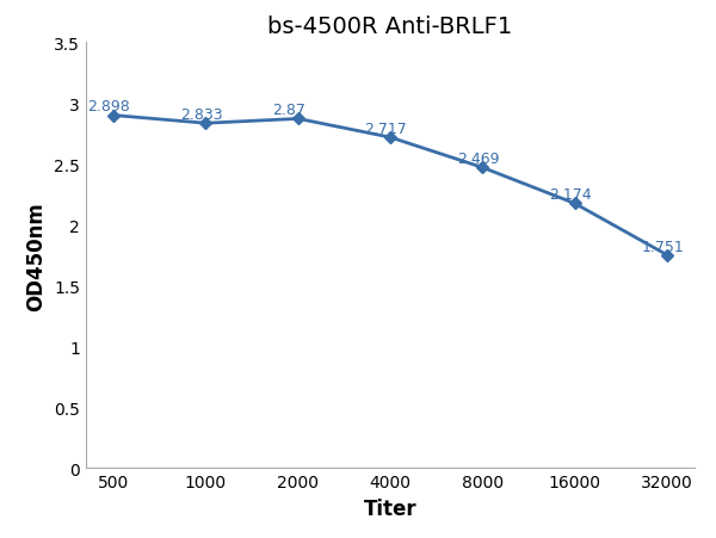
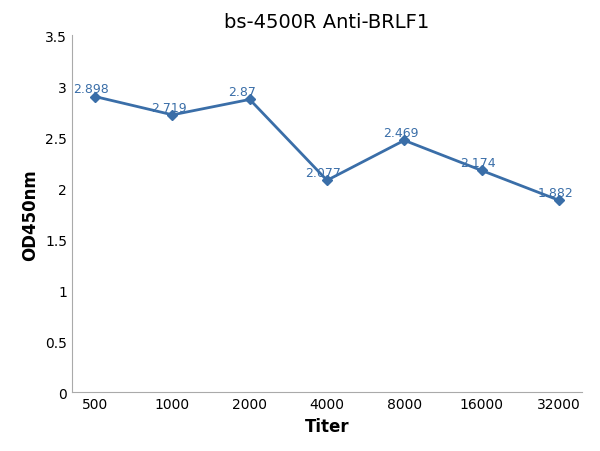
1000: 2.833 -> 2.719
4000: 2.717 -> 2.077
32000: 1.751 -> 1.882
